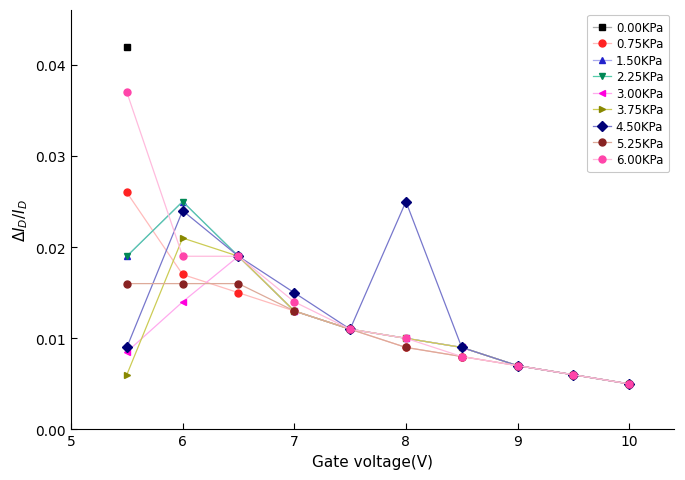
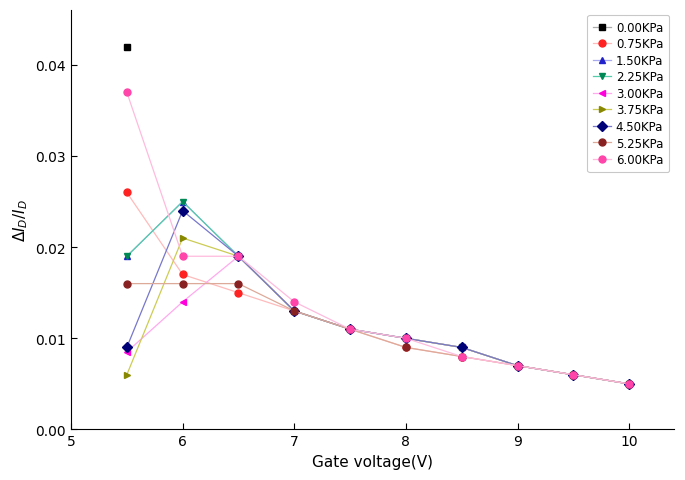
4.50KPa/7: 0.015 -> 0.013
4.50KPa/8: 0.025 -> 0.010
